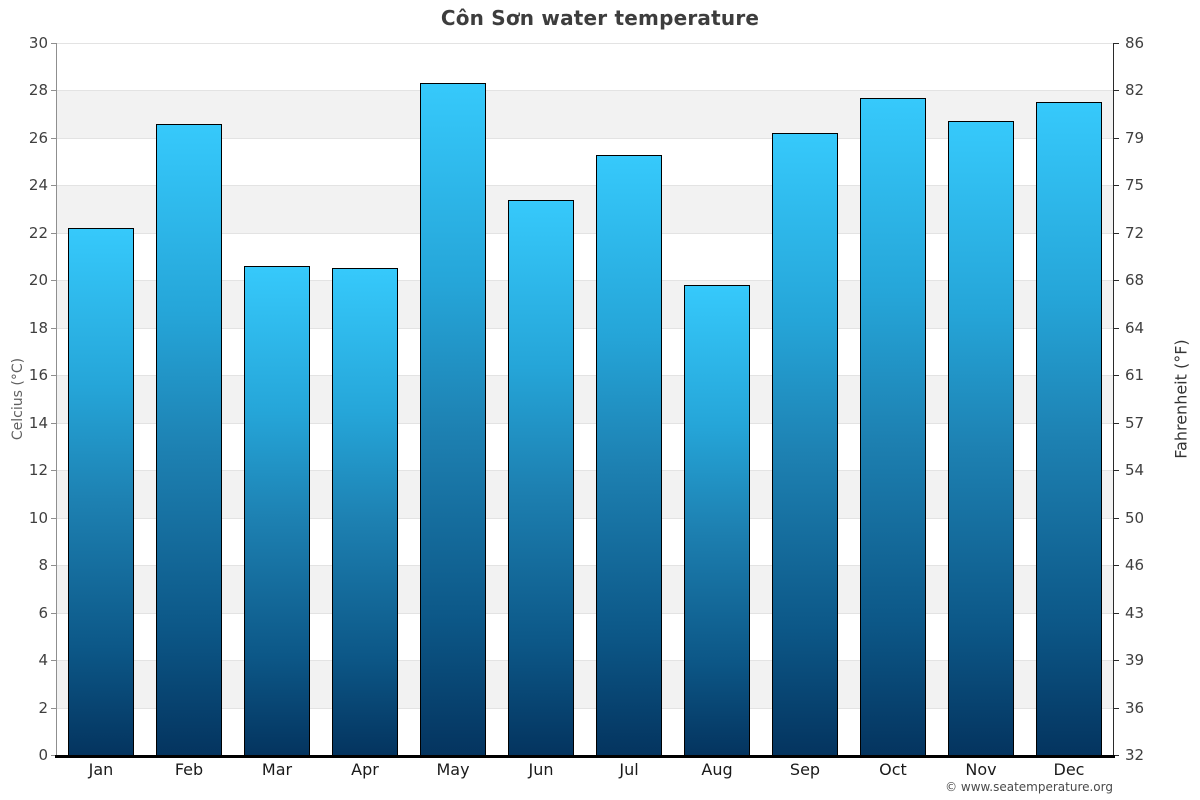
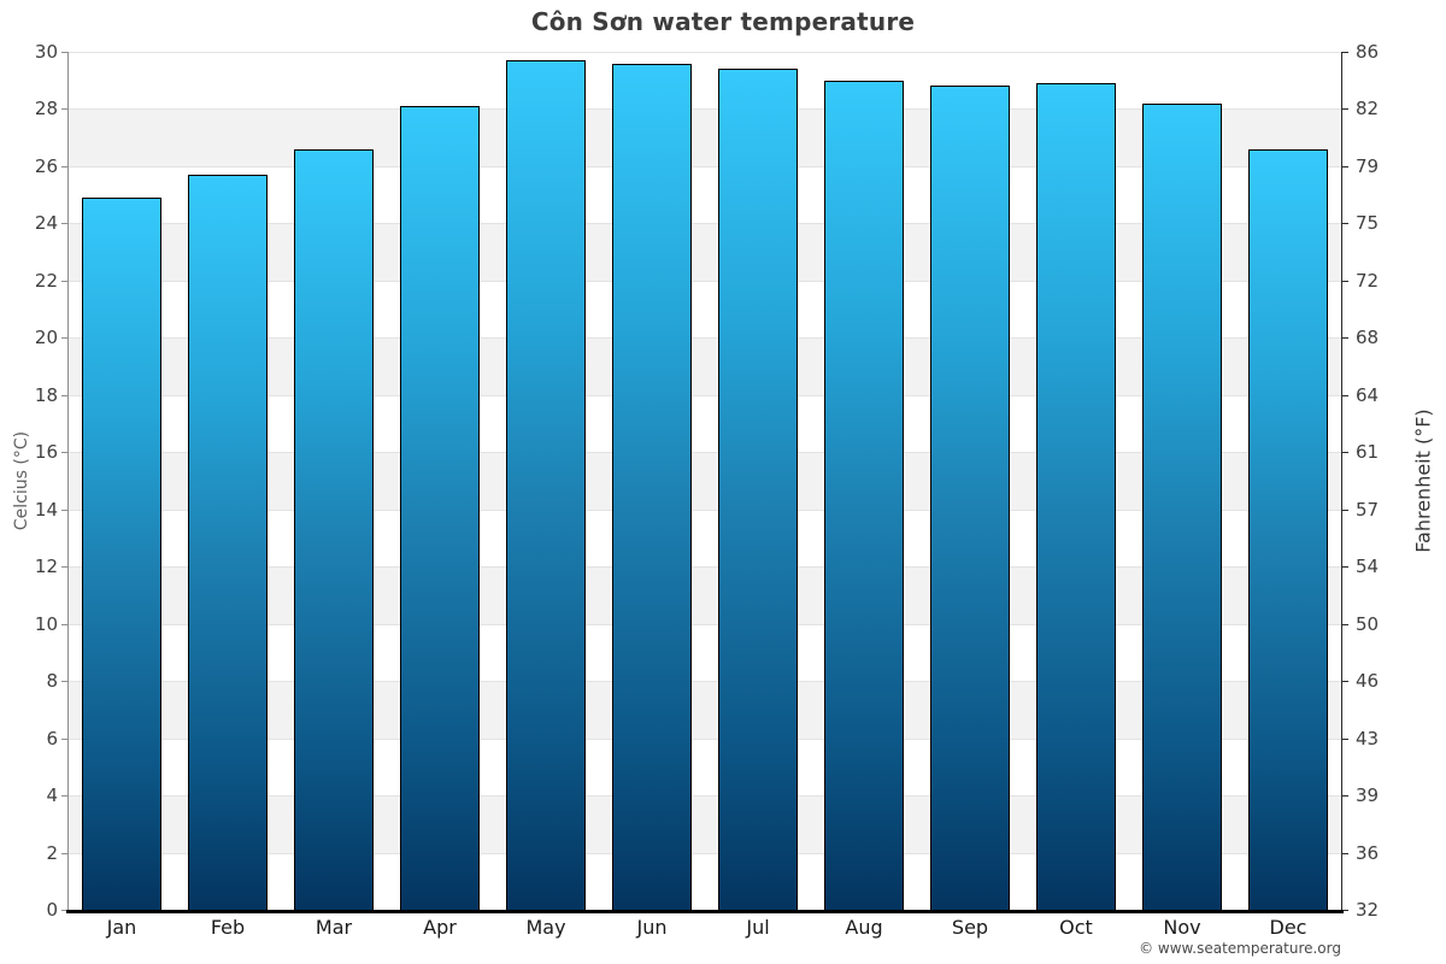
Jan: 22.2 -> 24.9
Feb: 26.6 -> 25.7
Mar: 20.6 -> 26.6
Apr: 20.5 -> 28.1
May: 28.3 -> 29.7
Jun: 23.4 -> 29.6
Jul: 25.3 -> 29.4
Aug: 19.8 -> 29.0
Sep: 26.2 -> 28.8
Oct: 27.7 -> 28.9
Nov: 26.7 -> 28.2
Dec: 27.5 -> 26.6
